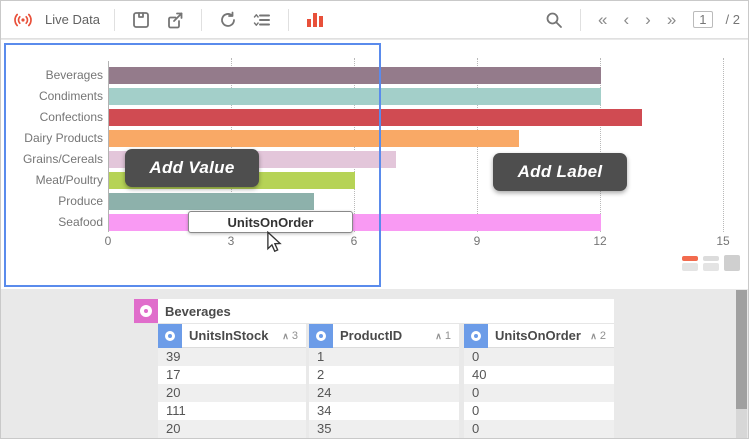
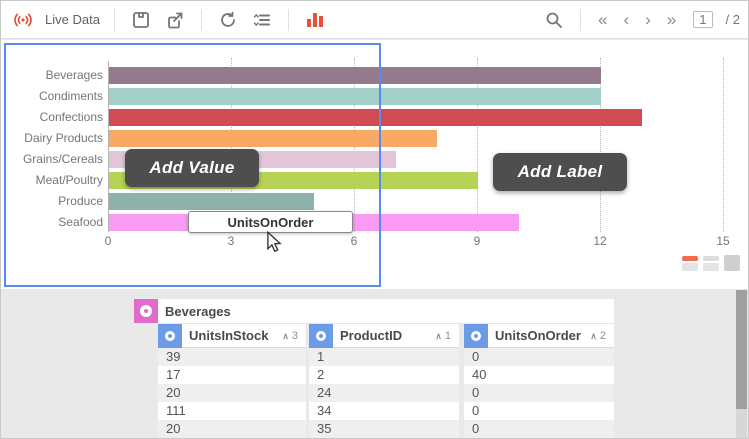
Dairy Products: 10 -> 8
Meat/Poultry: 6 -> 9
Seafood: 12 -> 10
